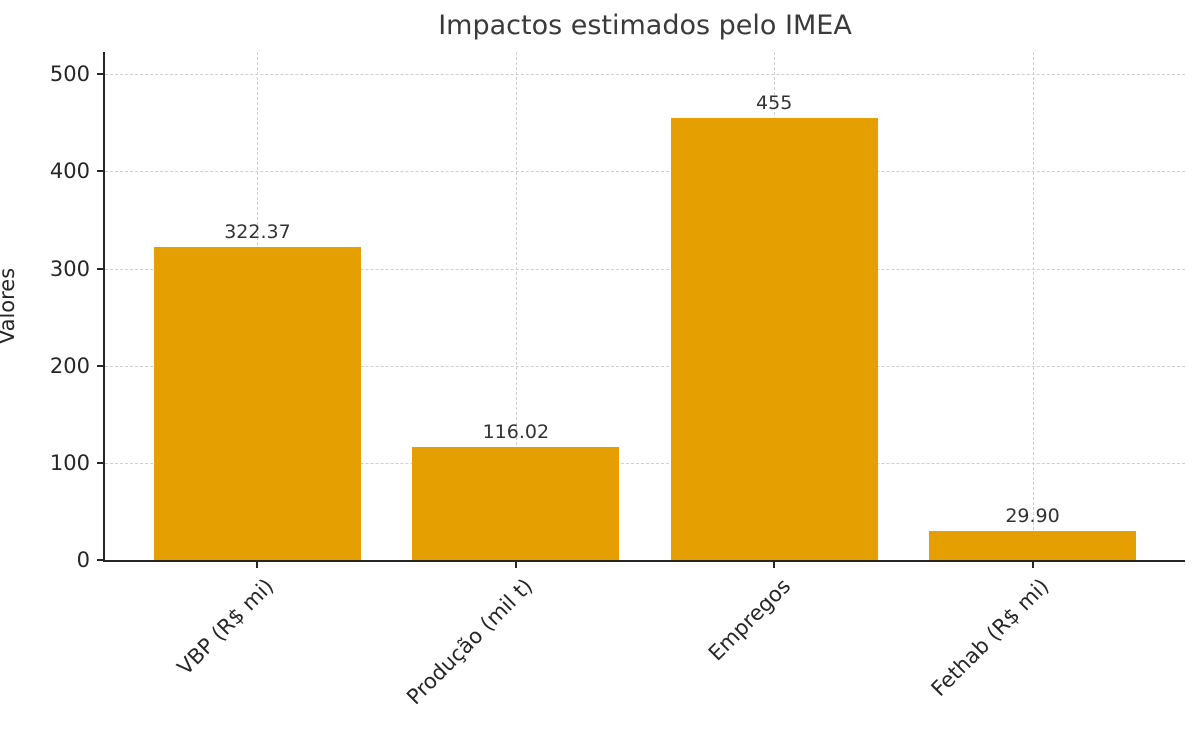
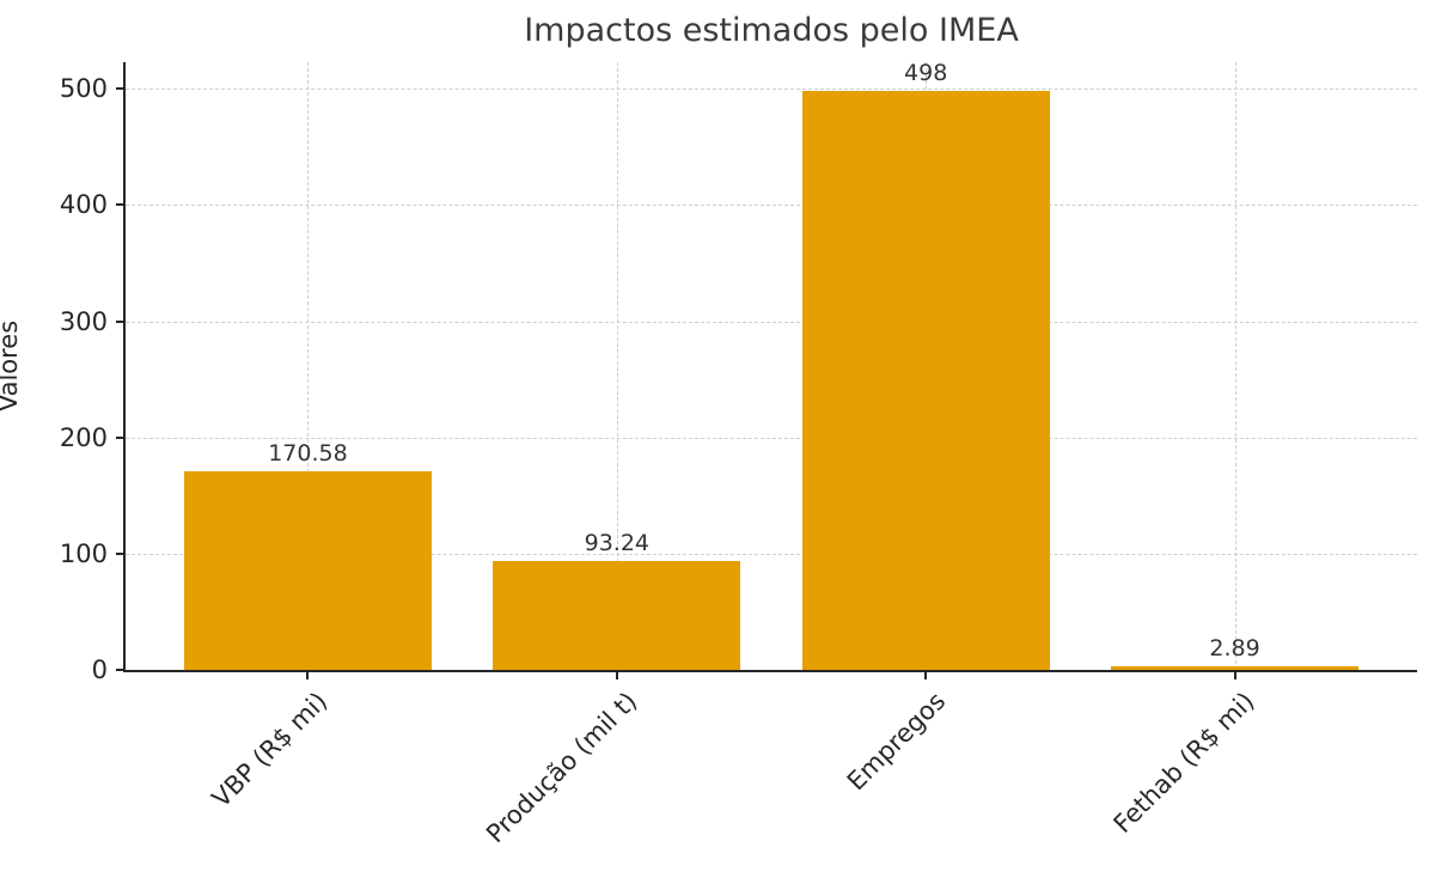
VBP (R$ mi): 322.37 -> 170.58
Produção (mil t): 116.02 -> 93.24
Empregos: 455 -> 498
Fethab (R$ mi): 29.90 -> 2.89
